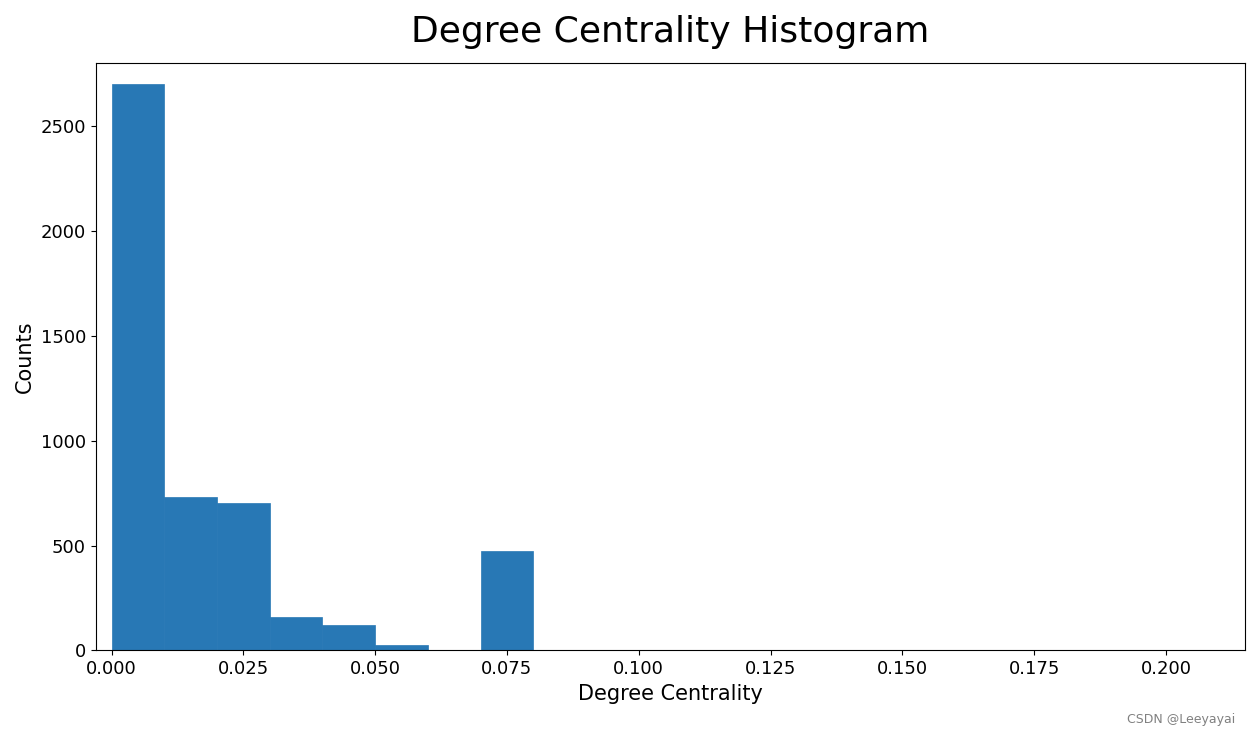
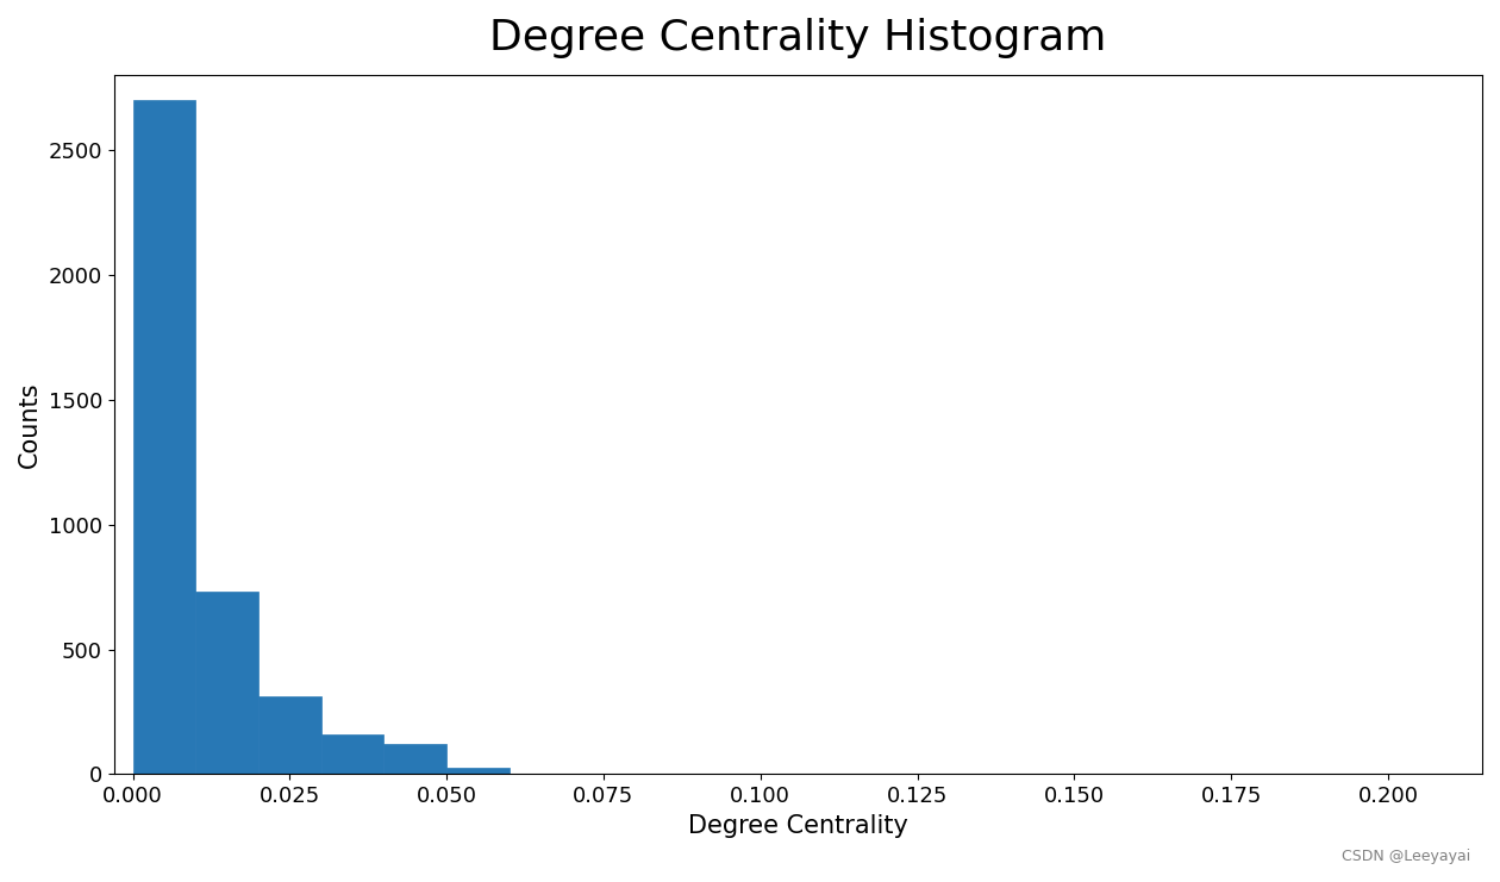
0.025: 705 -> 310
0.075: 475 -> 2
